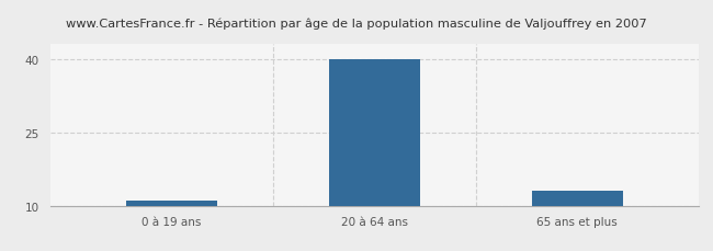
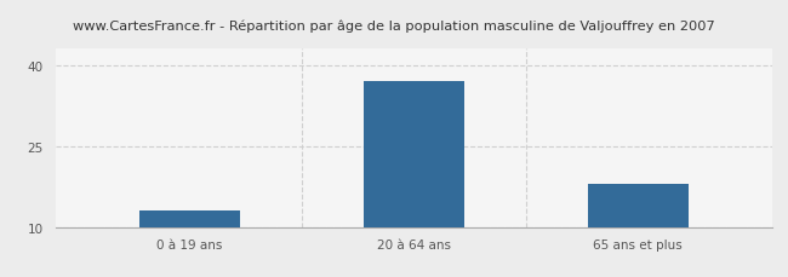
0 à 19 ans: 11 -> 13
20 à 64 ans: 40 -> 37
65 ans et plus: 13 -> 18
